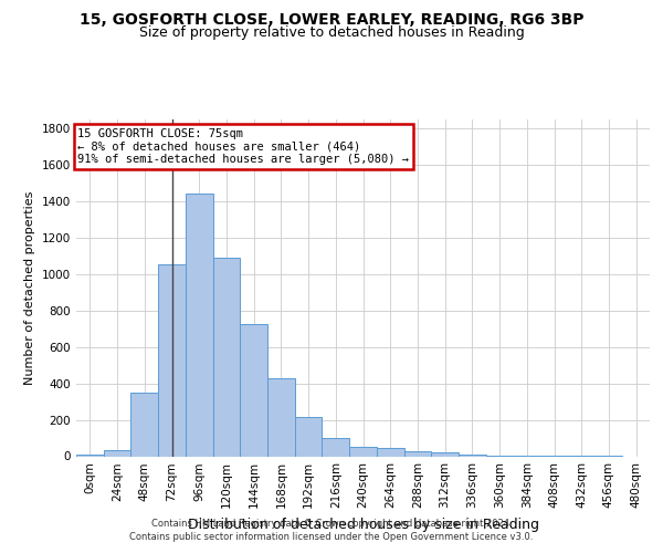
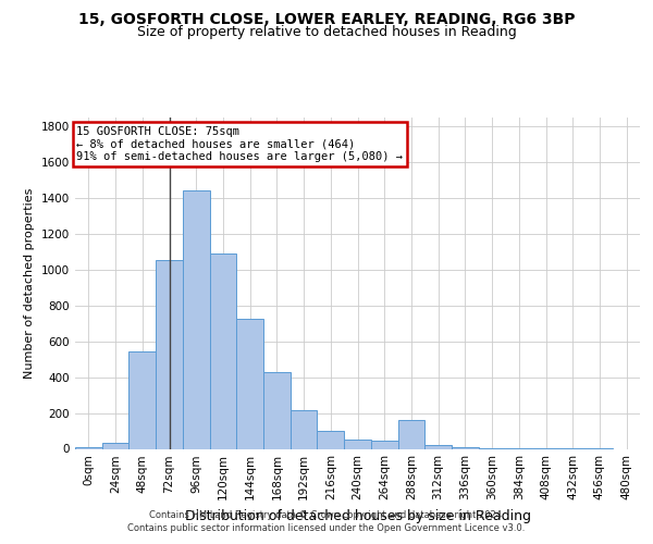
48sqm: 350 -> 540
288sqm: 30 -> 160
